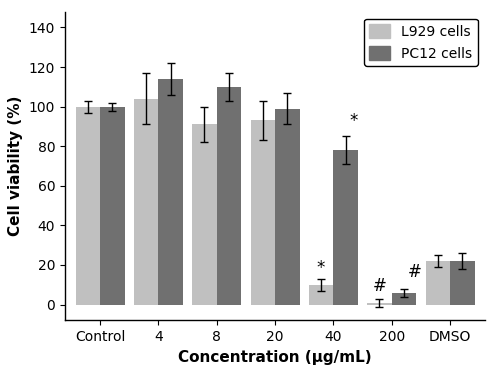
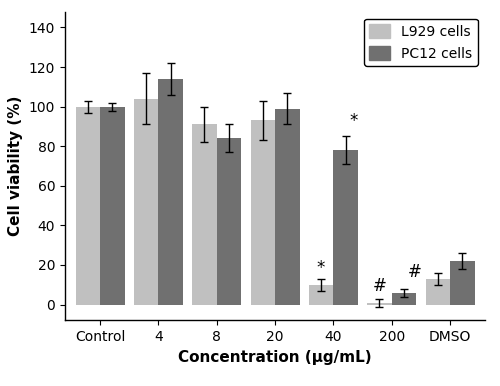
PC12 cells/8: 110 -> 84
L929 cells/DMSO: 22 -> 13
